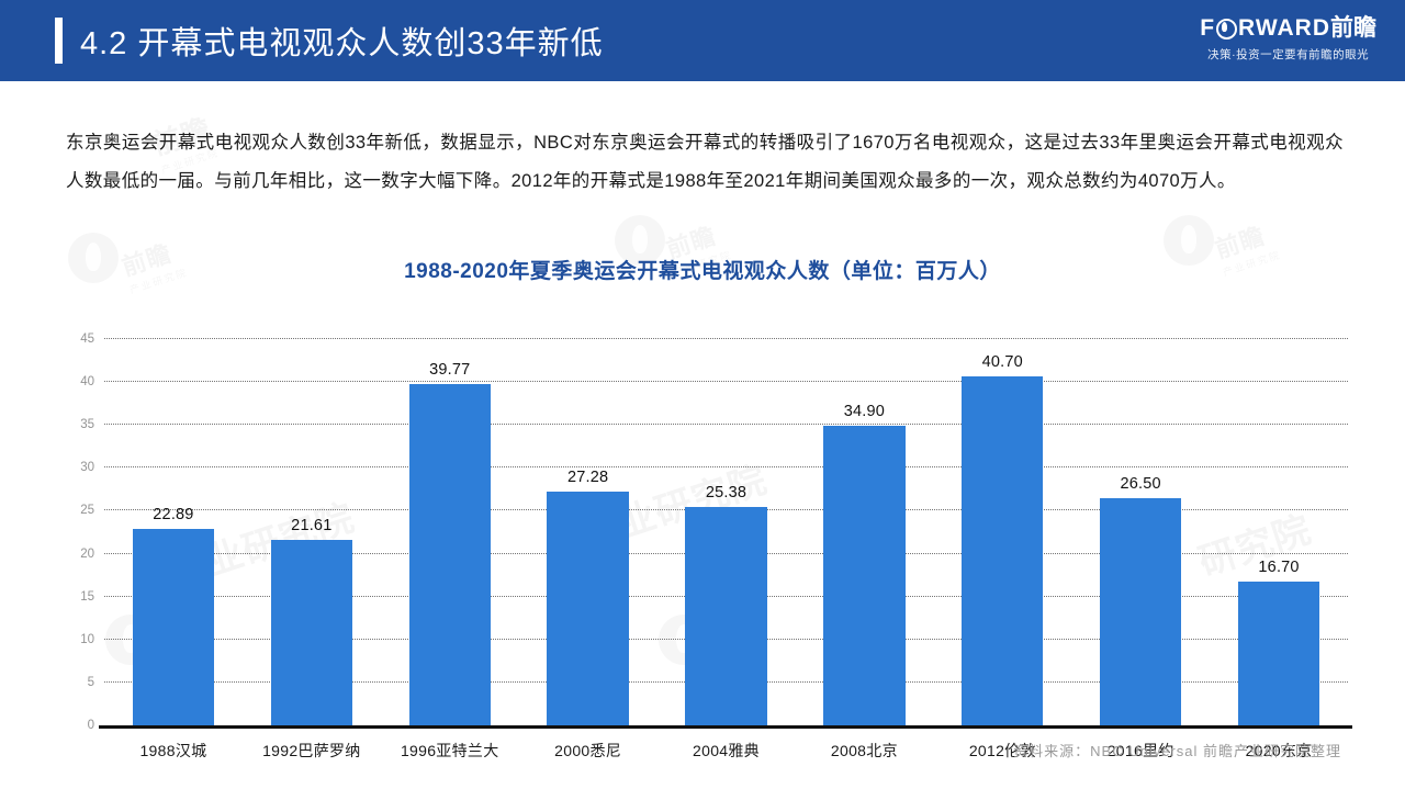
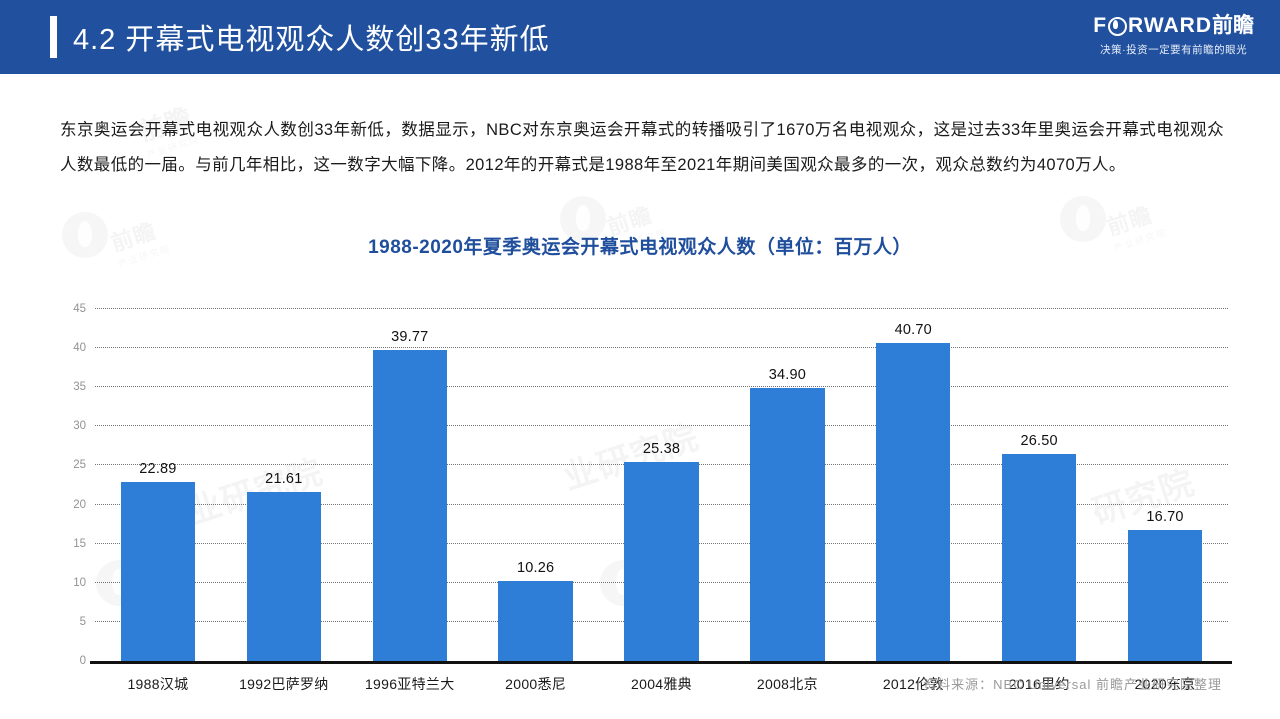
2000悉尼: 27.28 -> 10.26
